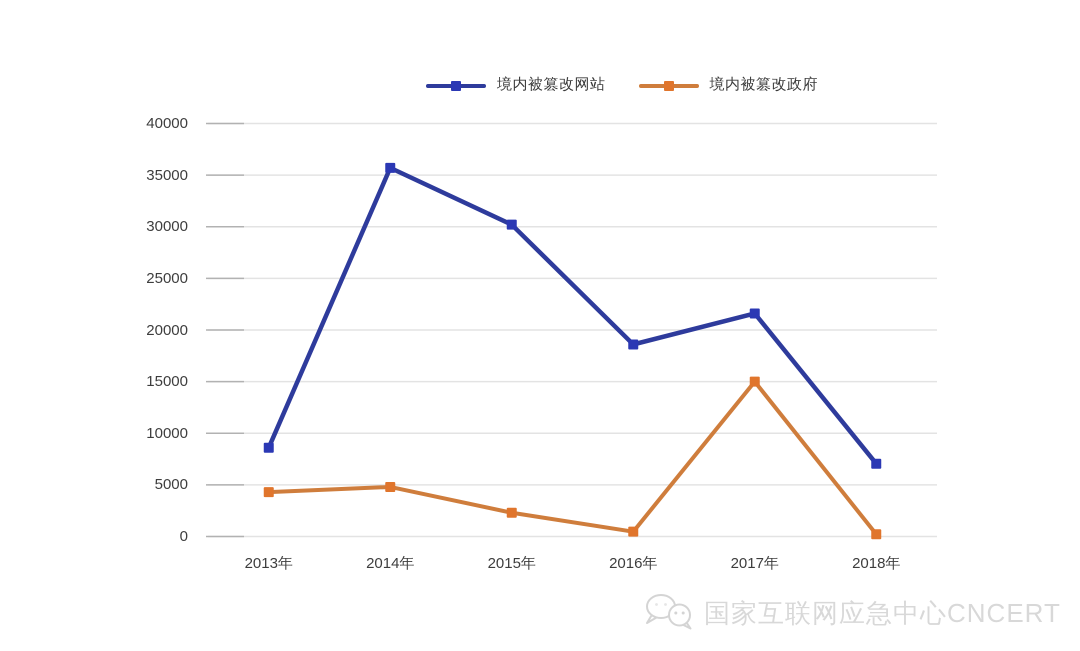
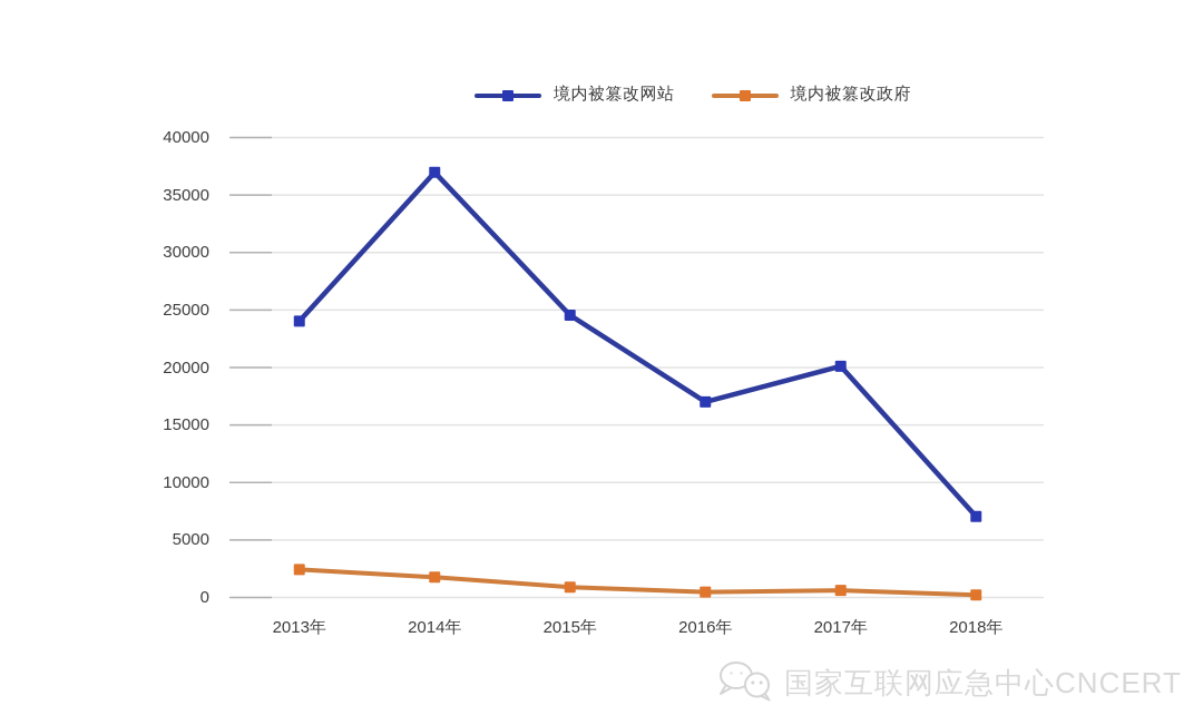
境内被篡改网站/2013年: 8600 -> 24000
境内被篡改政府/2013年: 4300 -> 2400
境内被篡改网站/2014年: 35700 -> 37000
境内被篡改政府/2014年: 4800 -> 1800
境内被篡改网站/2015年: 30200 -> 24600
境内被篡改政府/2015年: 2300 -> 900
境内被篡改网站/2016年: 18600 -> 17000
境内被篡改网站/2017年: 21600 -> 20100
境内被篡改政府/2017年: 15000 -> 600
